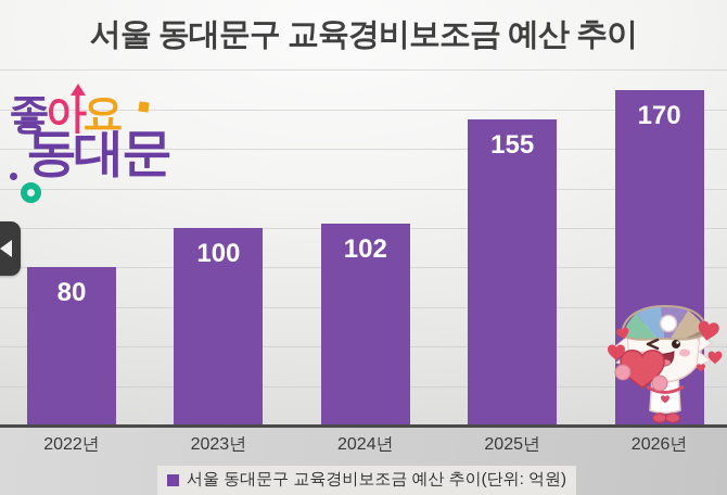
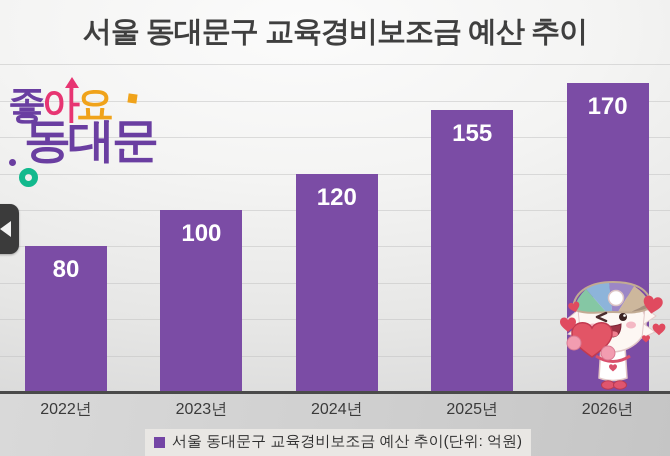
2024년: 102 -> 120
